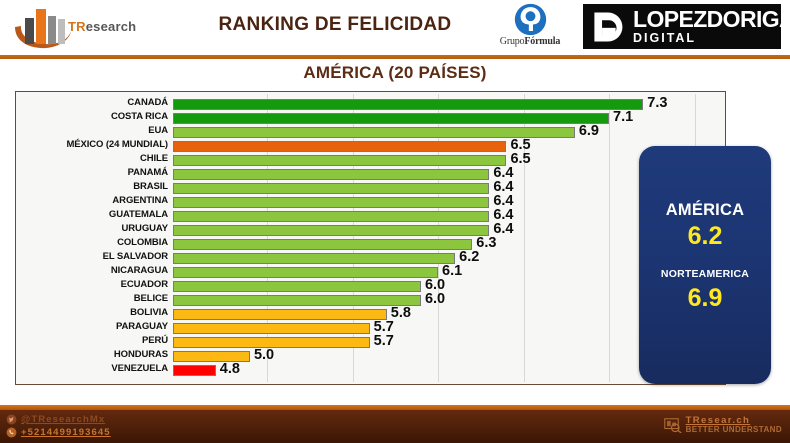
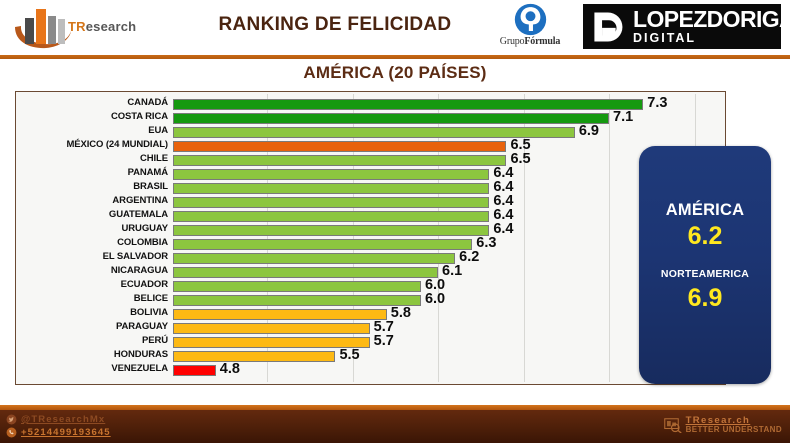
HONDURAS: 5.0 -> 5.5
